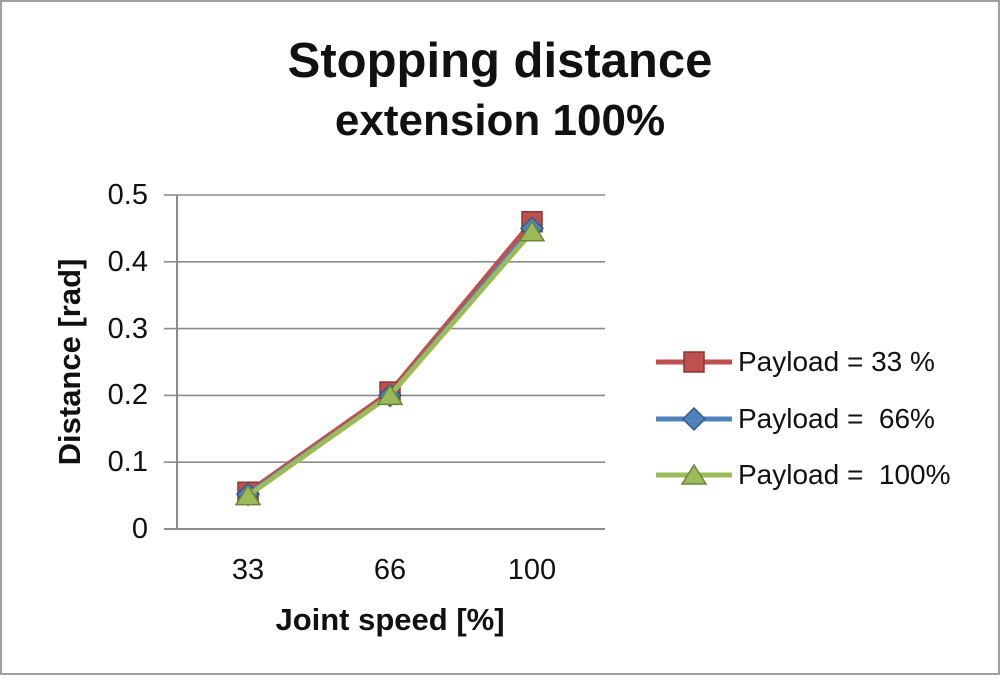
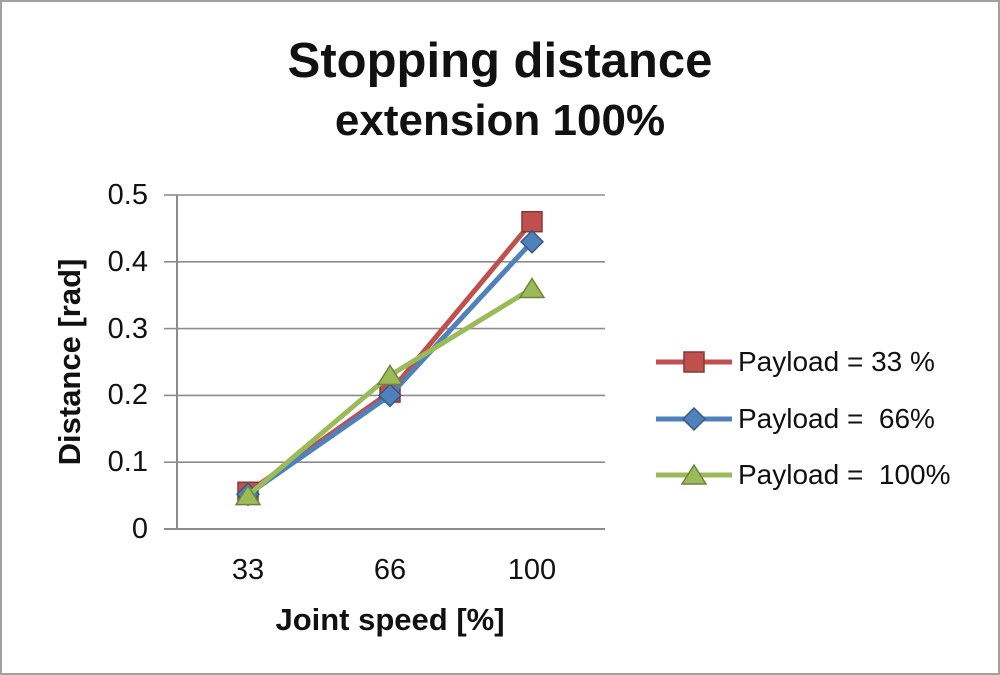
Payload = 100%/66: 0.20 -> 0.23
Payload = 66%/100: 0.45 -> 0.43
Payload = 100%/100: 0.45 -> 0.36
